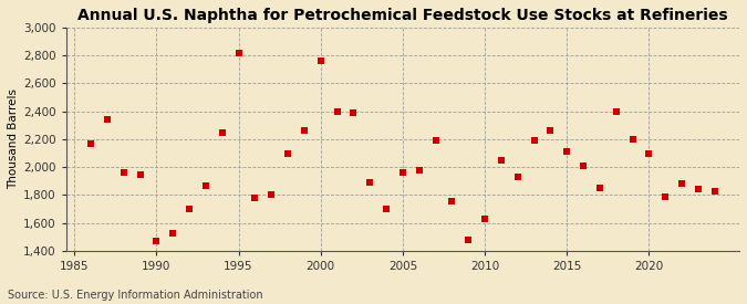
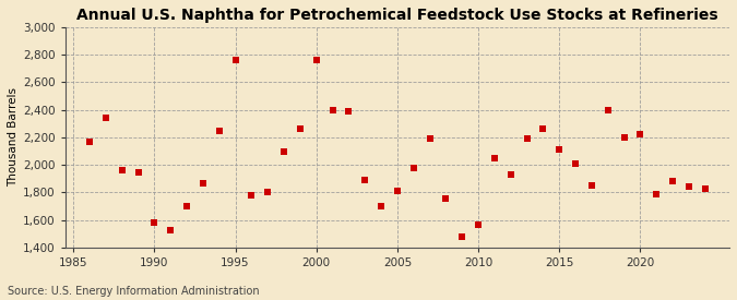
1990: 1,470 -> 1,580
1995: 2,820 -> 2,760
2005: 1,960 -> 1,810
2010: 1,630 -> 1,570
2020: 2,100 -> 2,220
